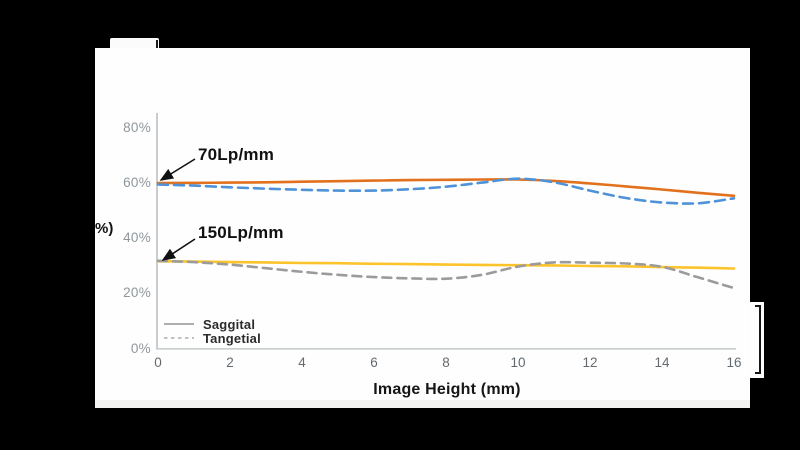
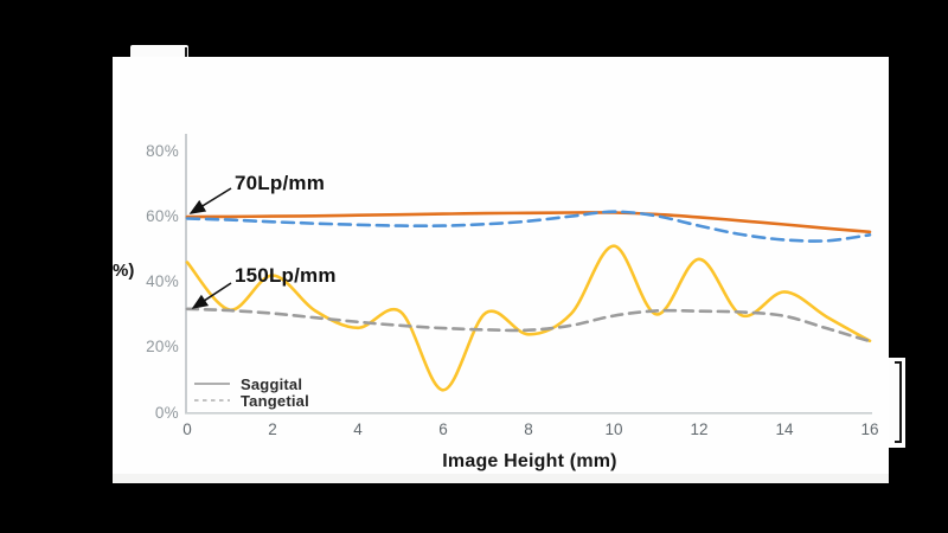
150Lp/mm Saggital/0: 32% -> 46%
150Lp/mm Saggital/2: 31% -> 42%
150Lp/mm Saggital/4: 31% -> 26%
150Lp/mm Saggital/6: 31% -> 7%
150Lp/mm Saggital/8: 30% -> 24%
150Lp/mm Saggital/10: 30% -> 51%
150Lp/mm Saggital/12: 30% -> 47%
150Lp/mm Saggital/14: 30% -> 37%
150Lp/mm Saggital/16: 29% -> 22%
